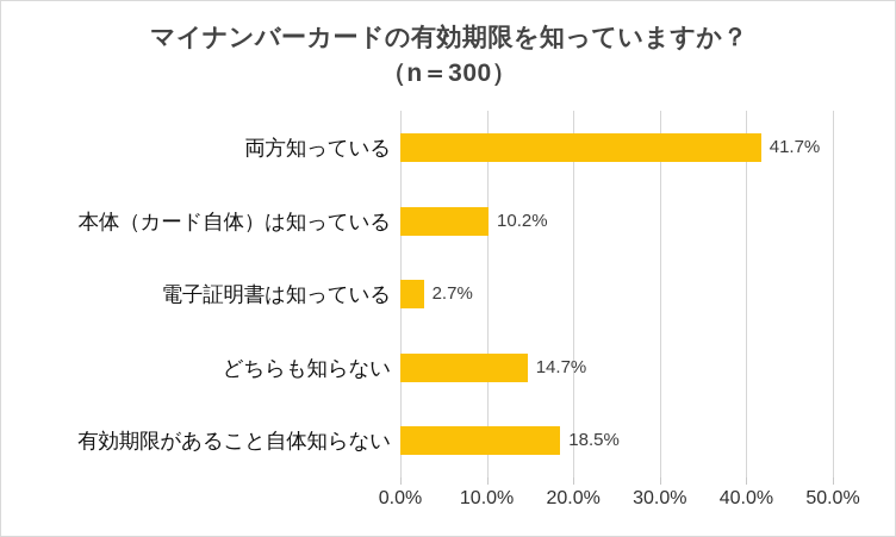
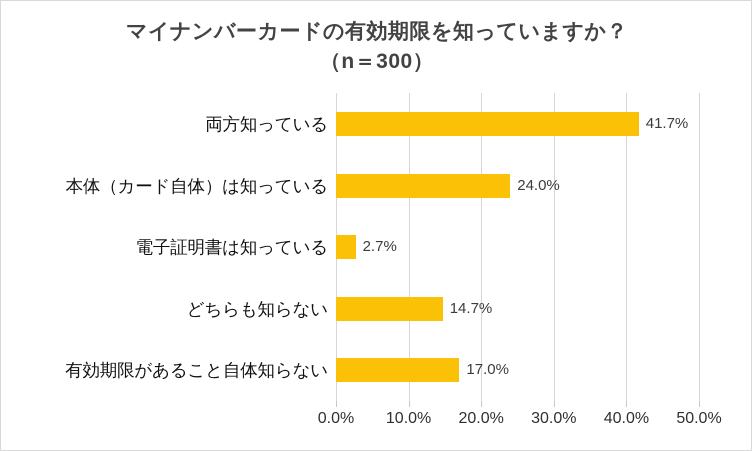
本体（カード自体）は知っている: 10.2% -> 24.0%
有効期限があること自体知らない: 18.5% -> 17.0%
